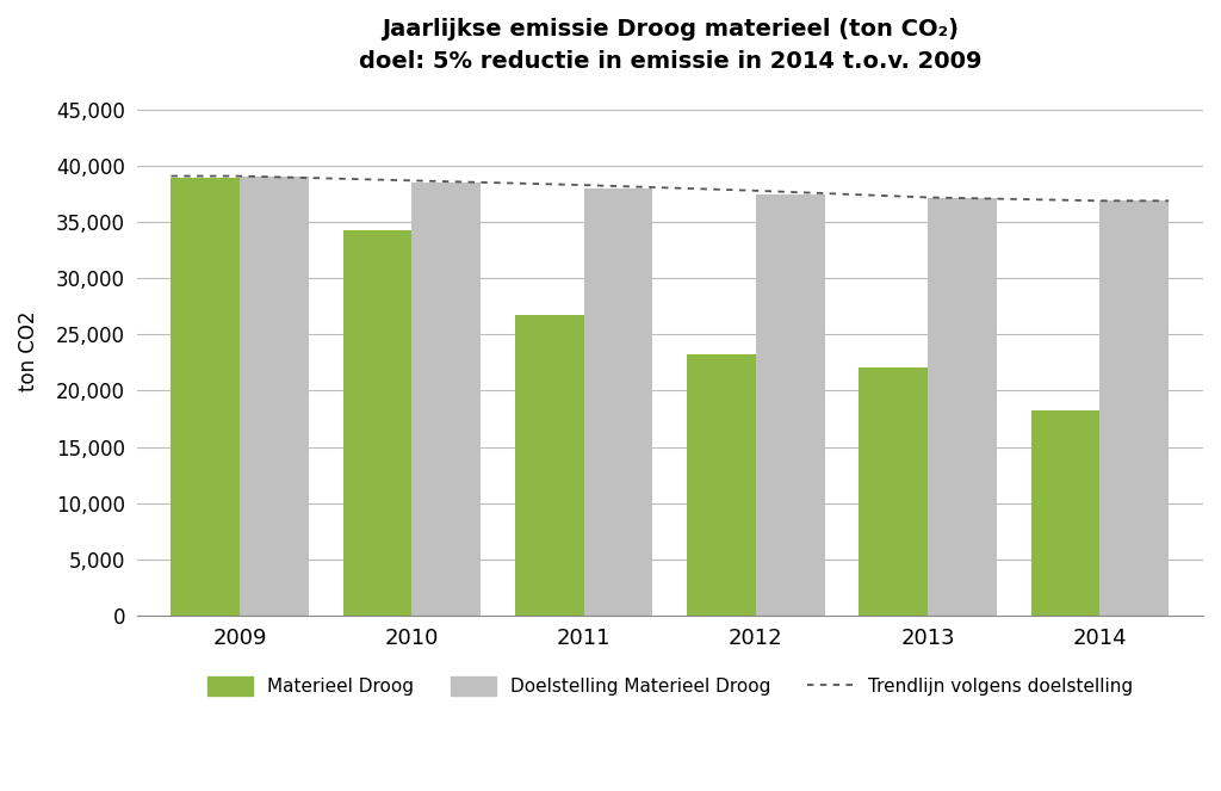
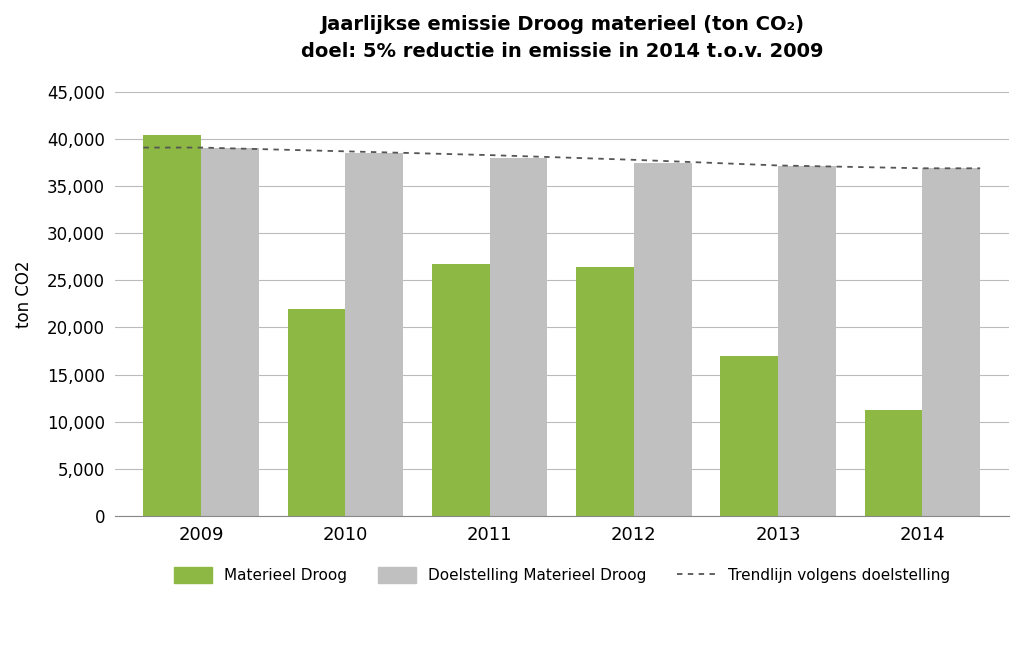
Materieel Droog/2009: 38,900 -> 40,400
Materieel Droog/2010: 34,300 -> 22,000
Materieel Droog/2012: 23,200 -> 26,400
Materieel Droog/2013: 22,100 -> 17,000
Materieel Droog/2014: 18,200 -> 11,200
